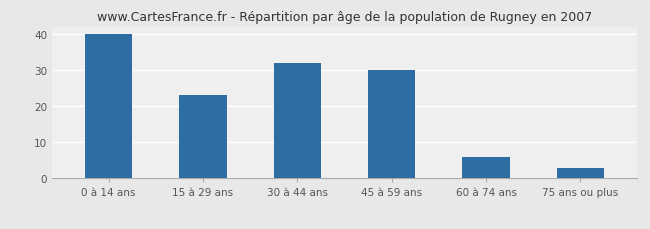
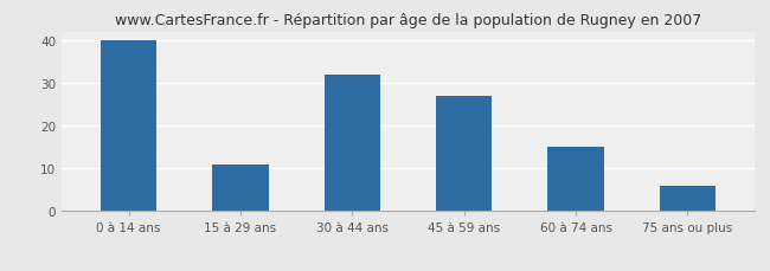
15 à 29 ans: 23 -> 11
45 à 59 ans: 30 -> 27
60 à 74 ans: 6 -> 15
75 ans ou plus: 3 -> 6
